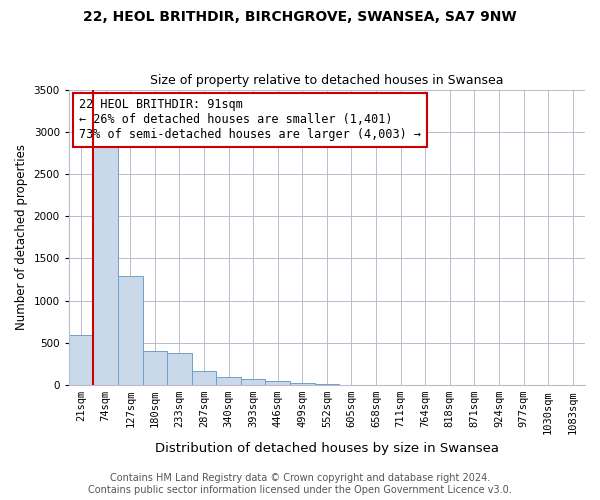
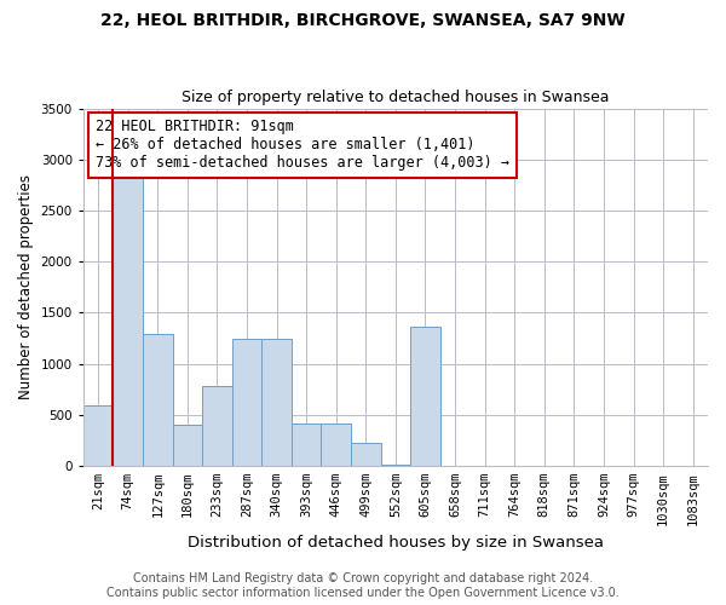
233sqm: 380 -> 780
287sqm: 170 -> 1240
340sqm: 100 -> 1240
393sqm: 70 -> 420
446sqm: 50 -> 420
499sqm: 30 -> 220
605sqm: 0 -> 1360
